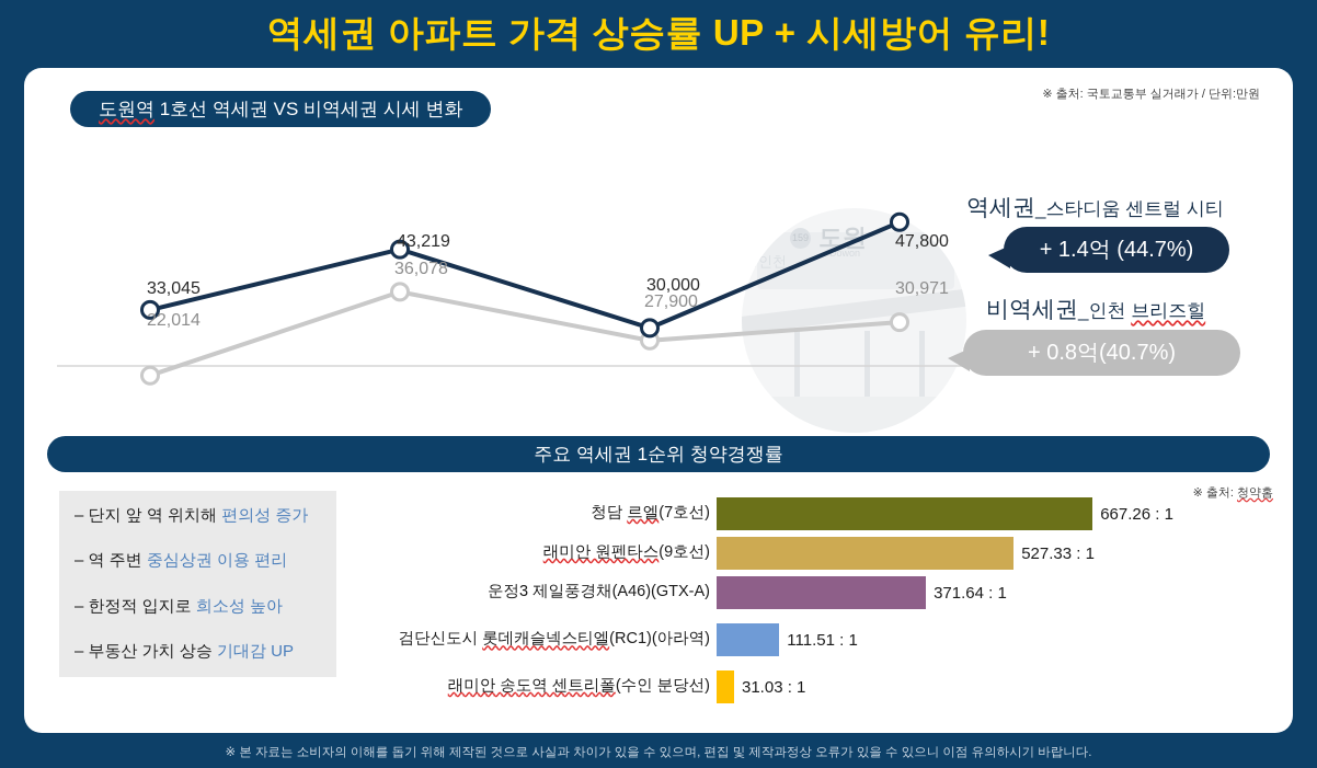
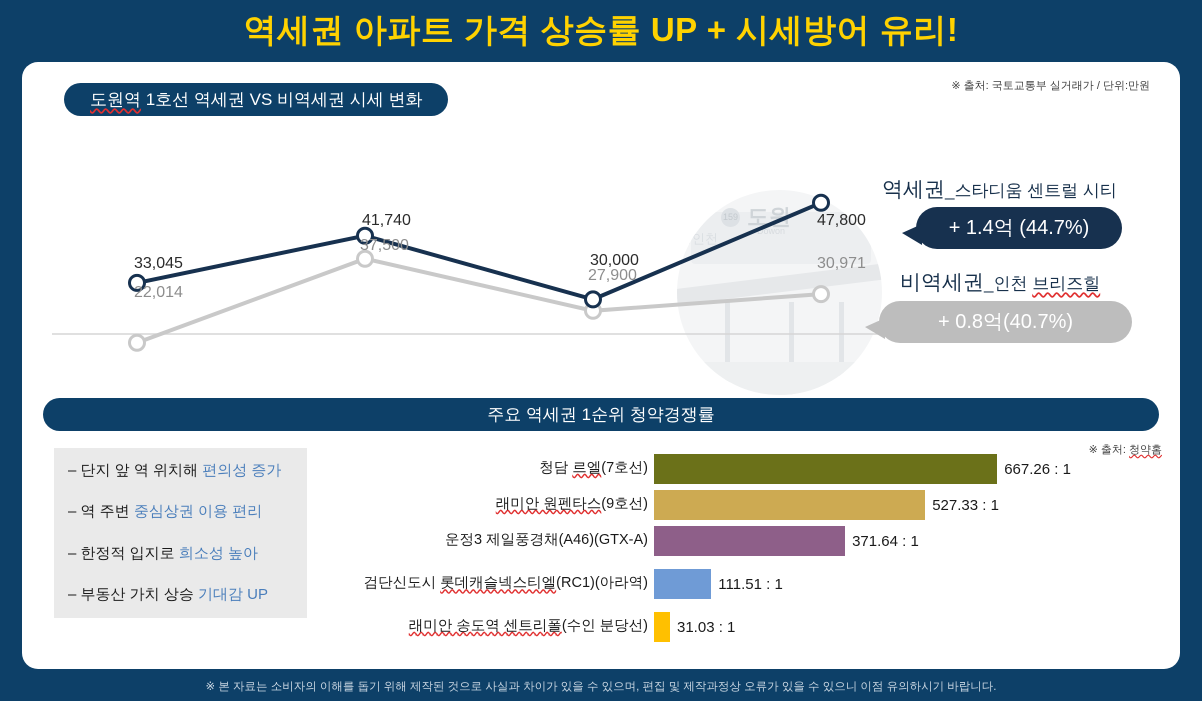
도원역 1호선 역세권 VS 비역세권 시세 변화/역세권_스타디움 센트럴 시티/22.01: 43,219 -> 41,740
도원역 1호선 역세권 VS 비역세권 시세 변화/비역세권_인천 브리즈힐/22.01: 36,078 -> 37,500
